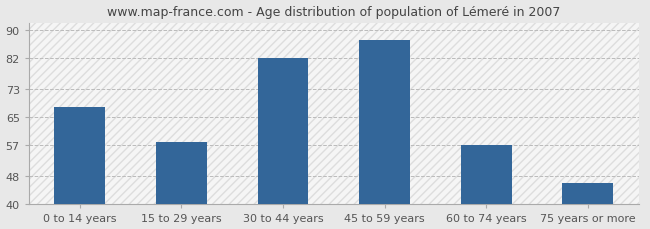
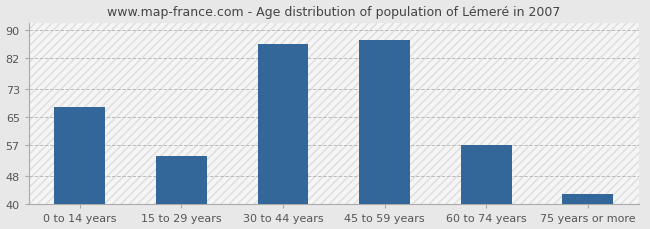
15 to 29 years: 58 -> 54
30 to 44 years: 82 -> 86
75 years or more: 46 -> 43
